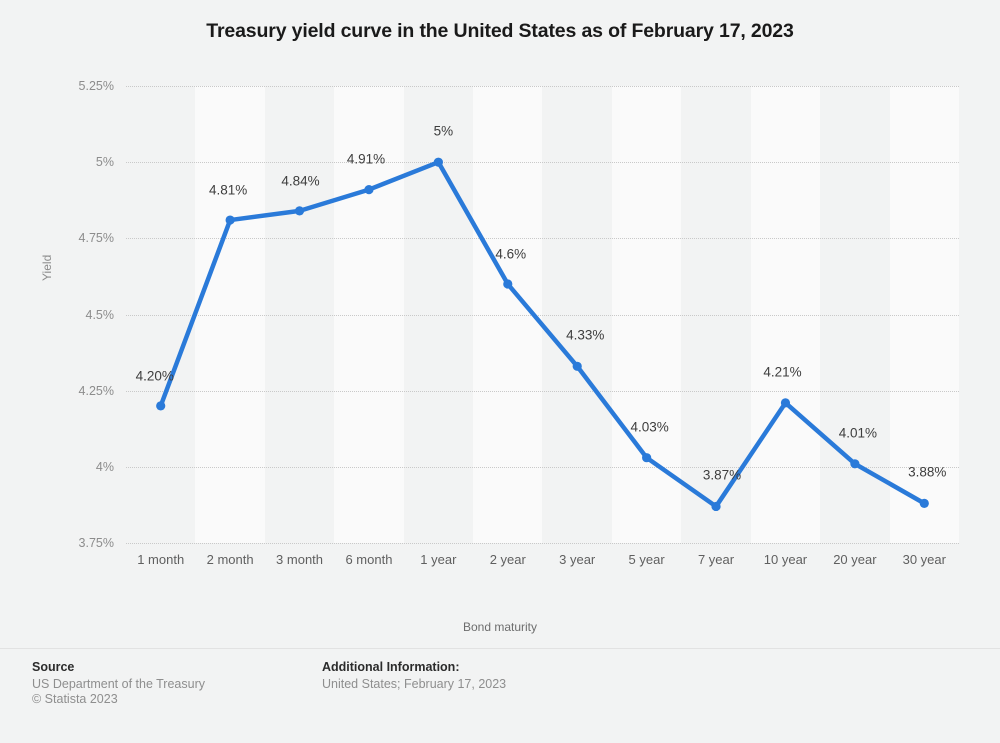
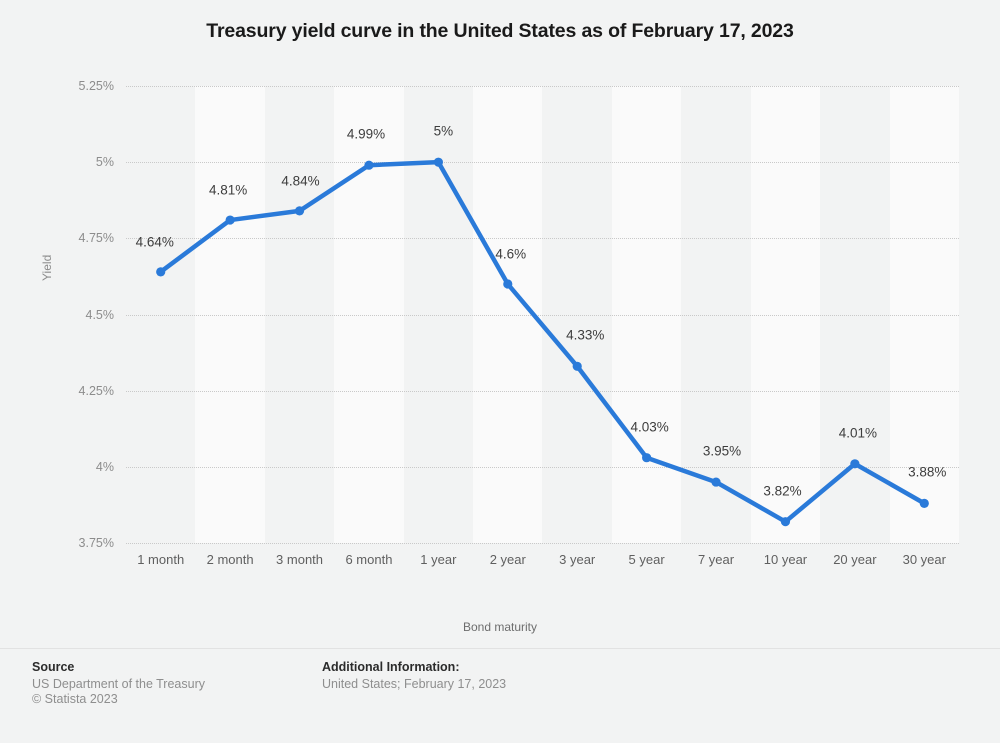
1 month: 4.20% -> 4.64%
6 month: 4.91% -> 4.99%
7 year: 3.87% -> 3.95%
10 year: 4.21% -> 3.82%
